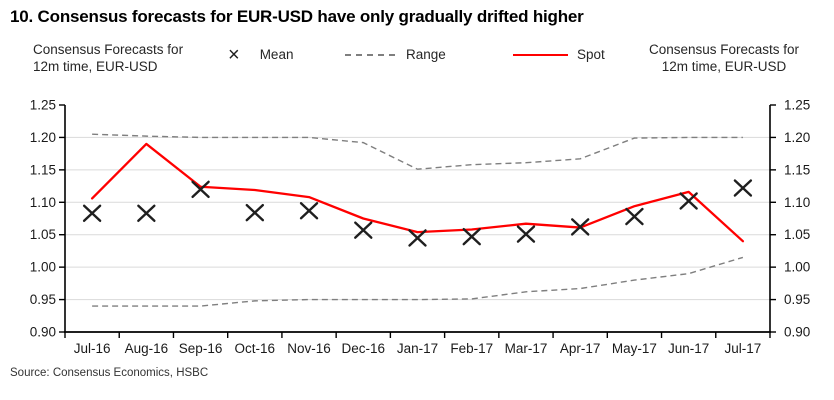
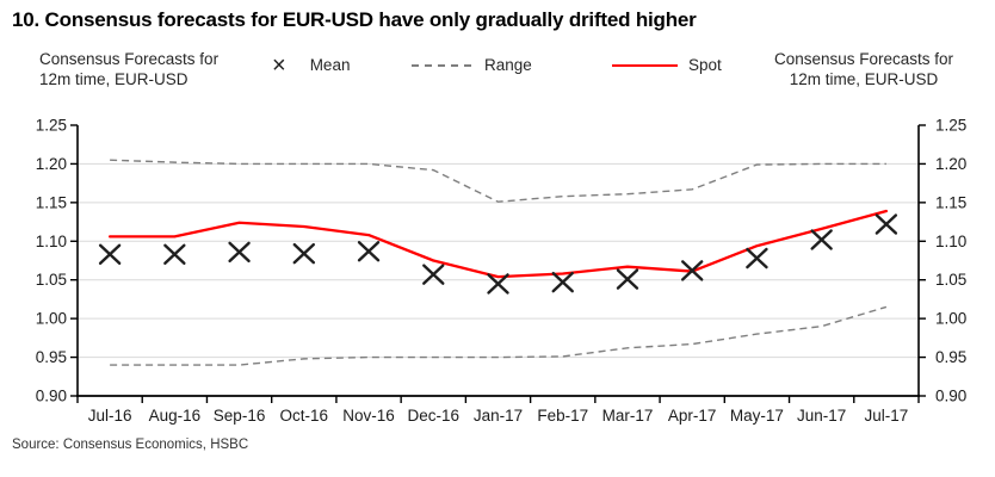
Spot/Aug-16: 1.19 -> 1.11
Mean/Sep-16: 1.12 -> 1.09
Spot/Jul-17: 1.04 -> 1.14
